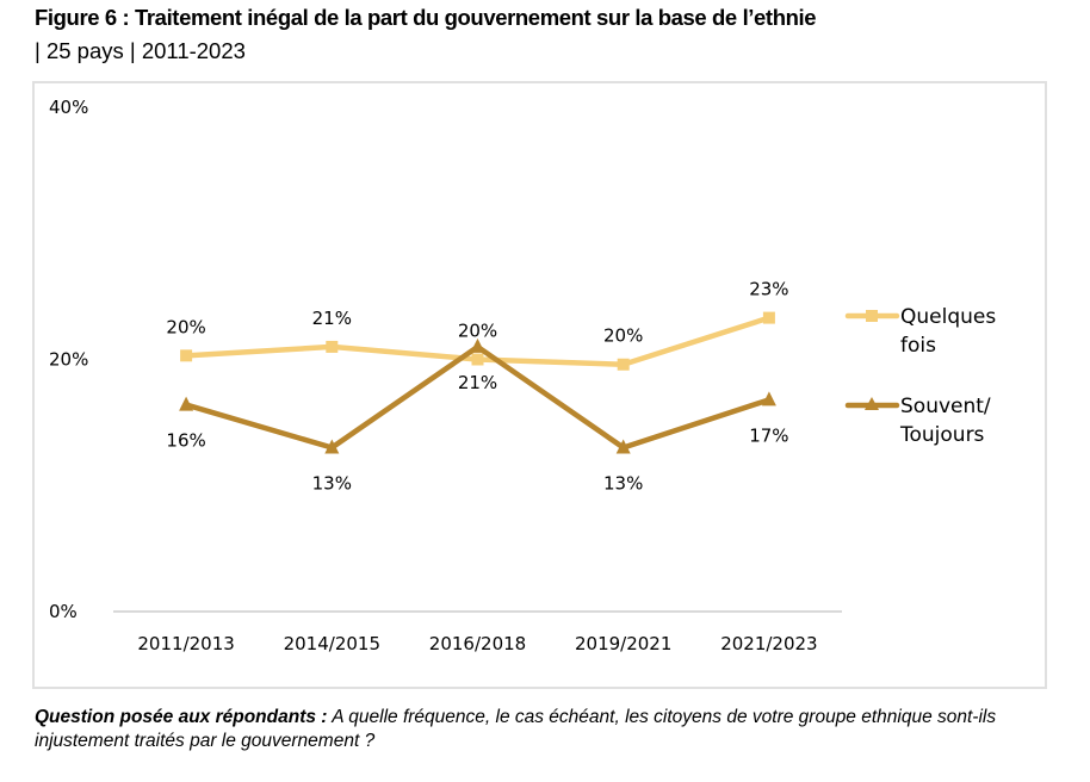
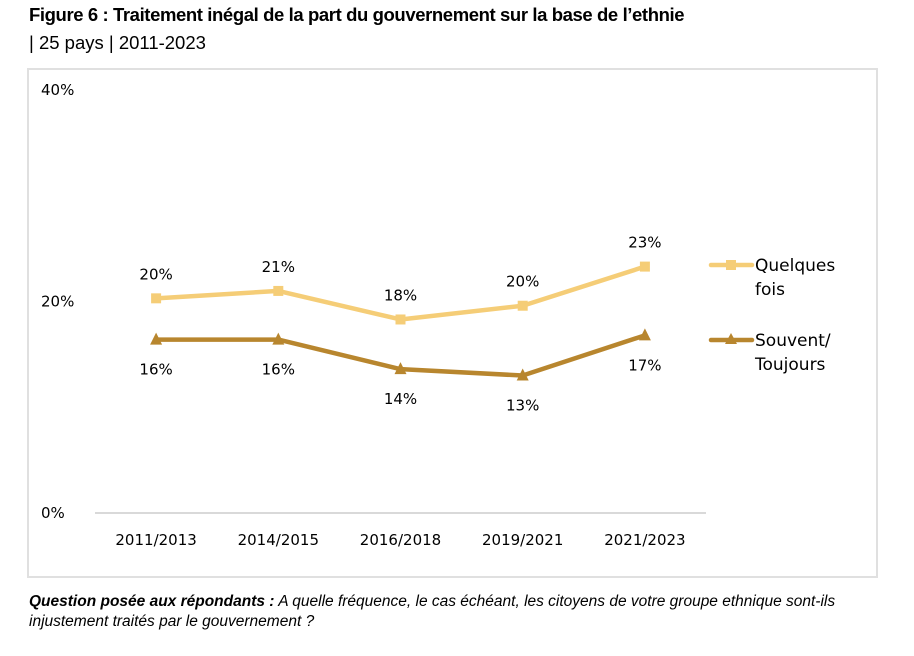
Souvent/ Toujours/2014/2015: 13% -> 16%
Quelques fois/2016/2018: 20% -> 18%
Souvent/ Toujours/2016/2018: 21% -> 14%
